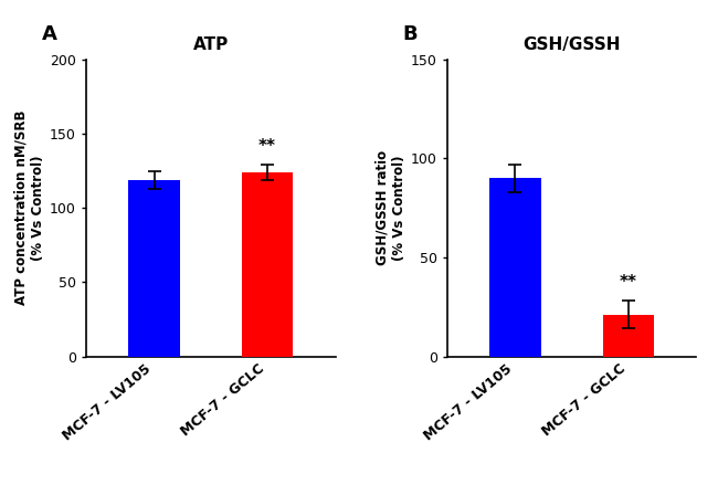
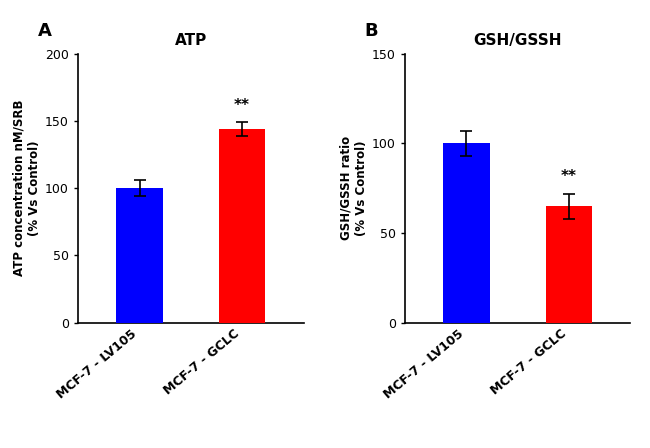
ATP/MCF-7 - LV105: 119 -> 100
ATP/MCF-7 - GCLC: 124 -> 144
GSH/GSSH/MCF-7 - LV105: 90 -> 100
GSH/GSSH/MCF-7 - GCLC: 21 -> 65
